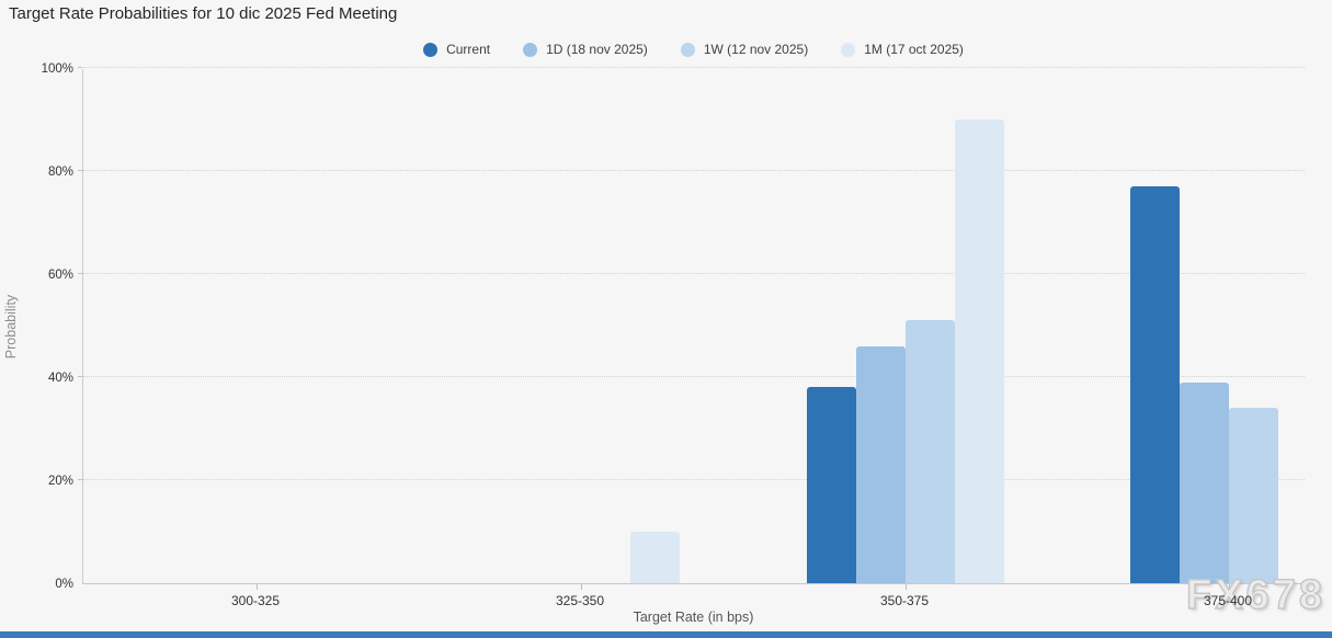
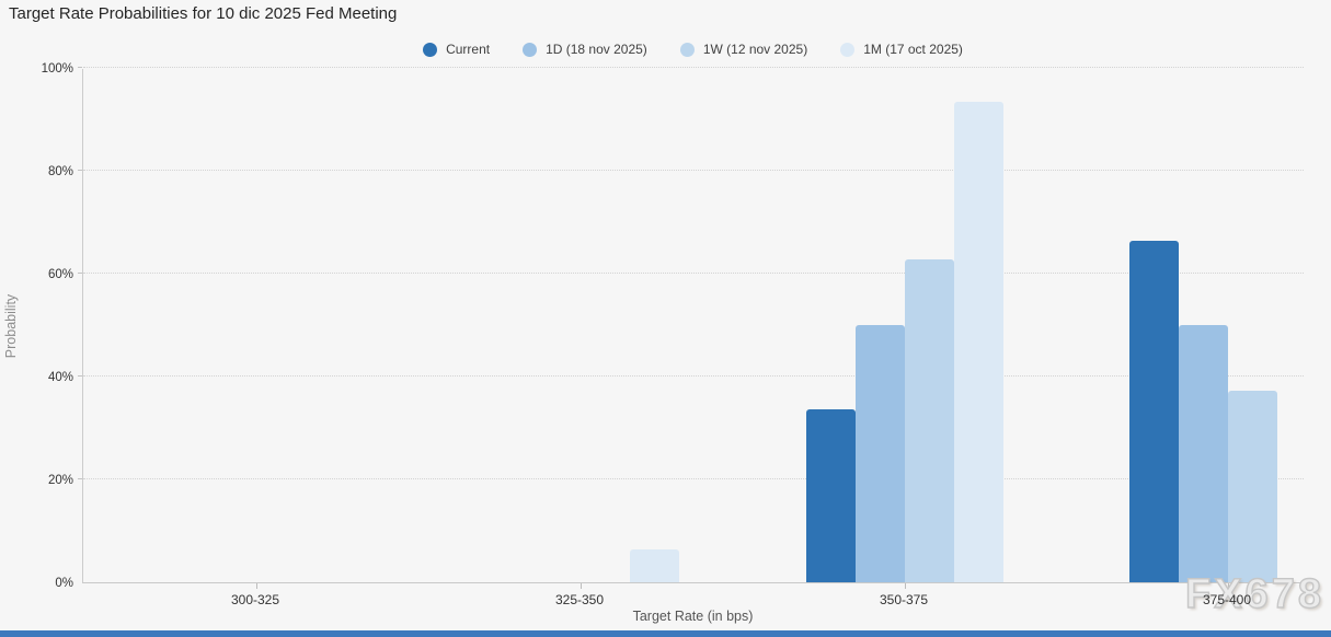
1M (17 oct 2025)/325-350: 10% -> 6%
Current/350-375: 38% -> 34%
1D (18 nov 2025)/350-375: 46% -> 50%
1W (12 nov 2025)/350-375: 51% -> 63%
1M (17 oct 2025)/350-375: 90% -> 93%
Current/375-400: 77% -> 66%
1D (18 nov 2025)/375-400: 39% -> 50%
1W (12 nov 2025)/375-400: 34% -> 37%
